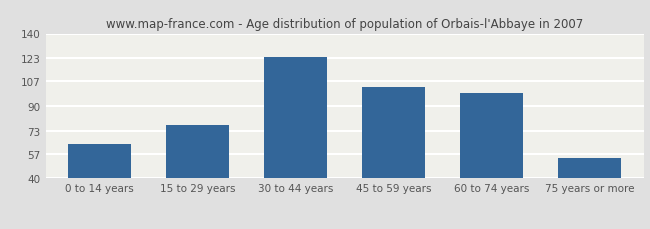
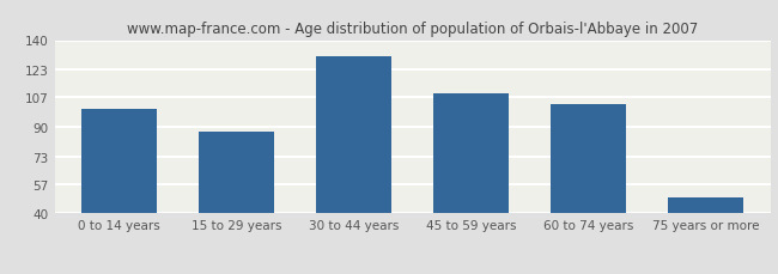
0 to 14 years: 64 -> 100
15 to 29 years: 77 -> 87
30 to 44 years: 124 -> 131
45 to 59 years: 103 -> 109
60 to 74 years: 99 -> 103
75 years or more: 54 -> 49
